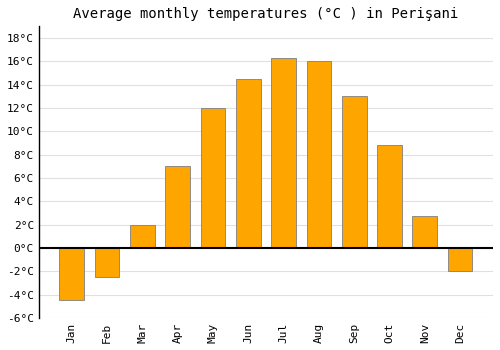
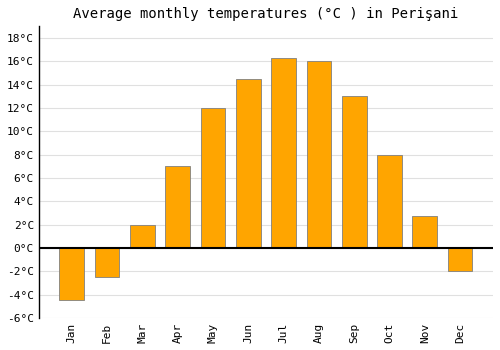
Oct: 8.8°C -> 8.0°C
